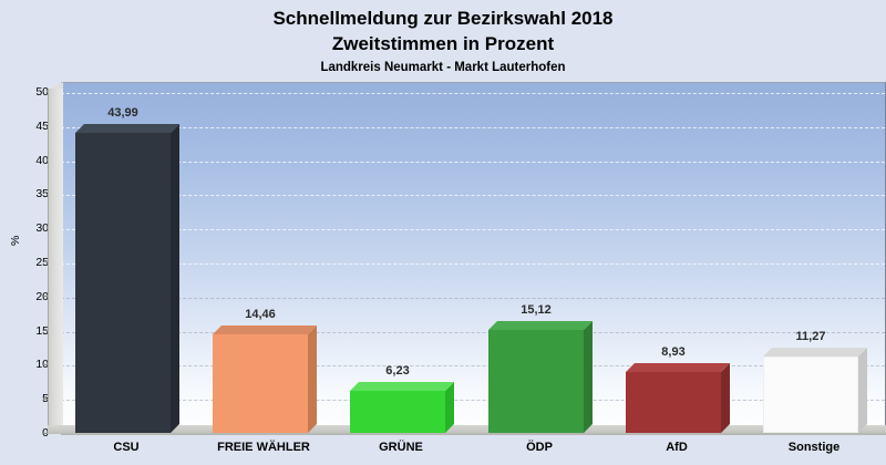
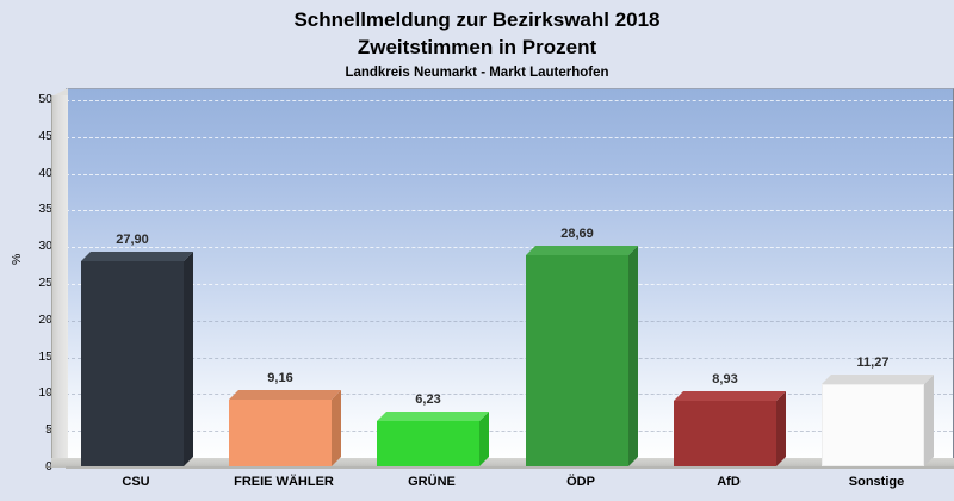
CSU: 43,99 -> 27,90
FREIE WÄHLER: 14,46 -> 9,16
ÖDP: 15,12 -> 28,69
